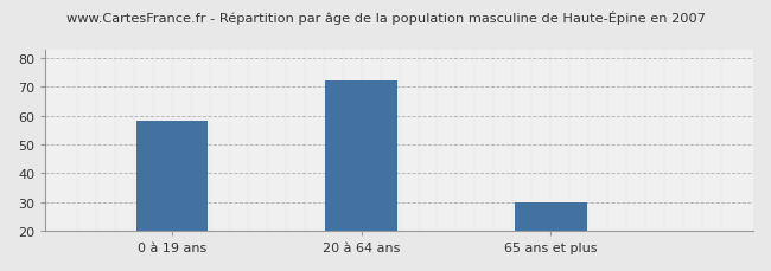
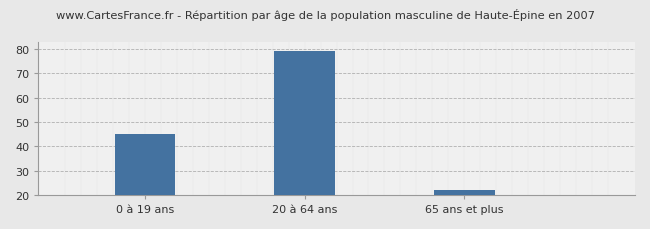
0 à 19 ans: 58 -> 45
20 à 64 ans: 72 -> 79
65 ans et plus: 30 -> 22
